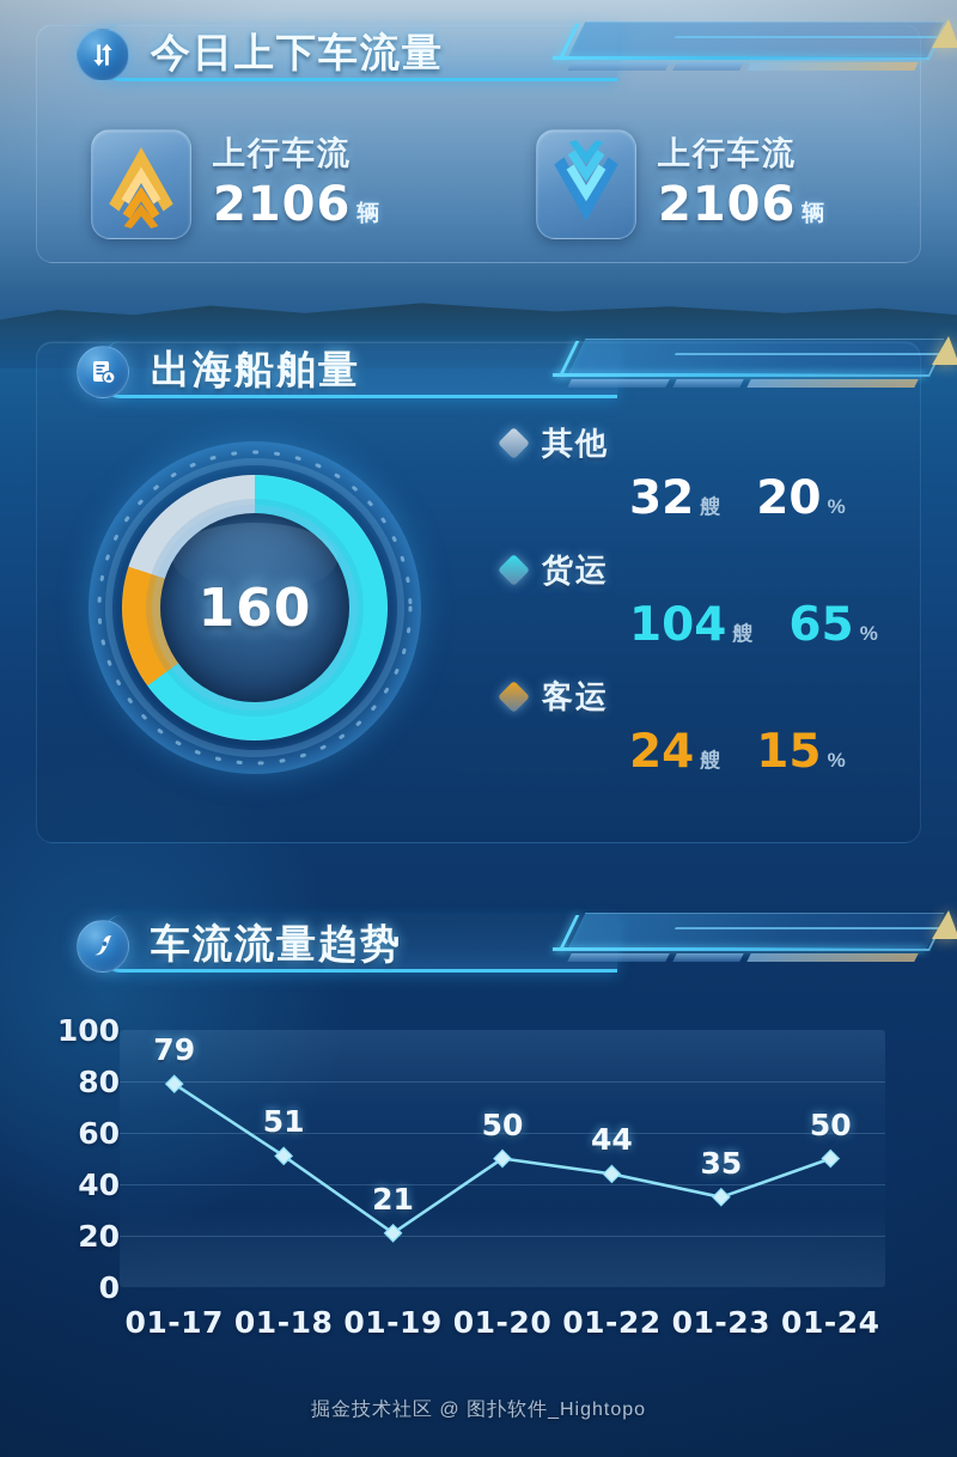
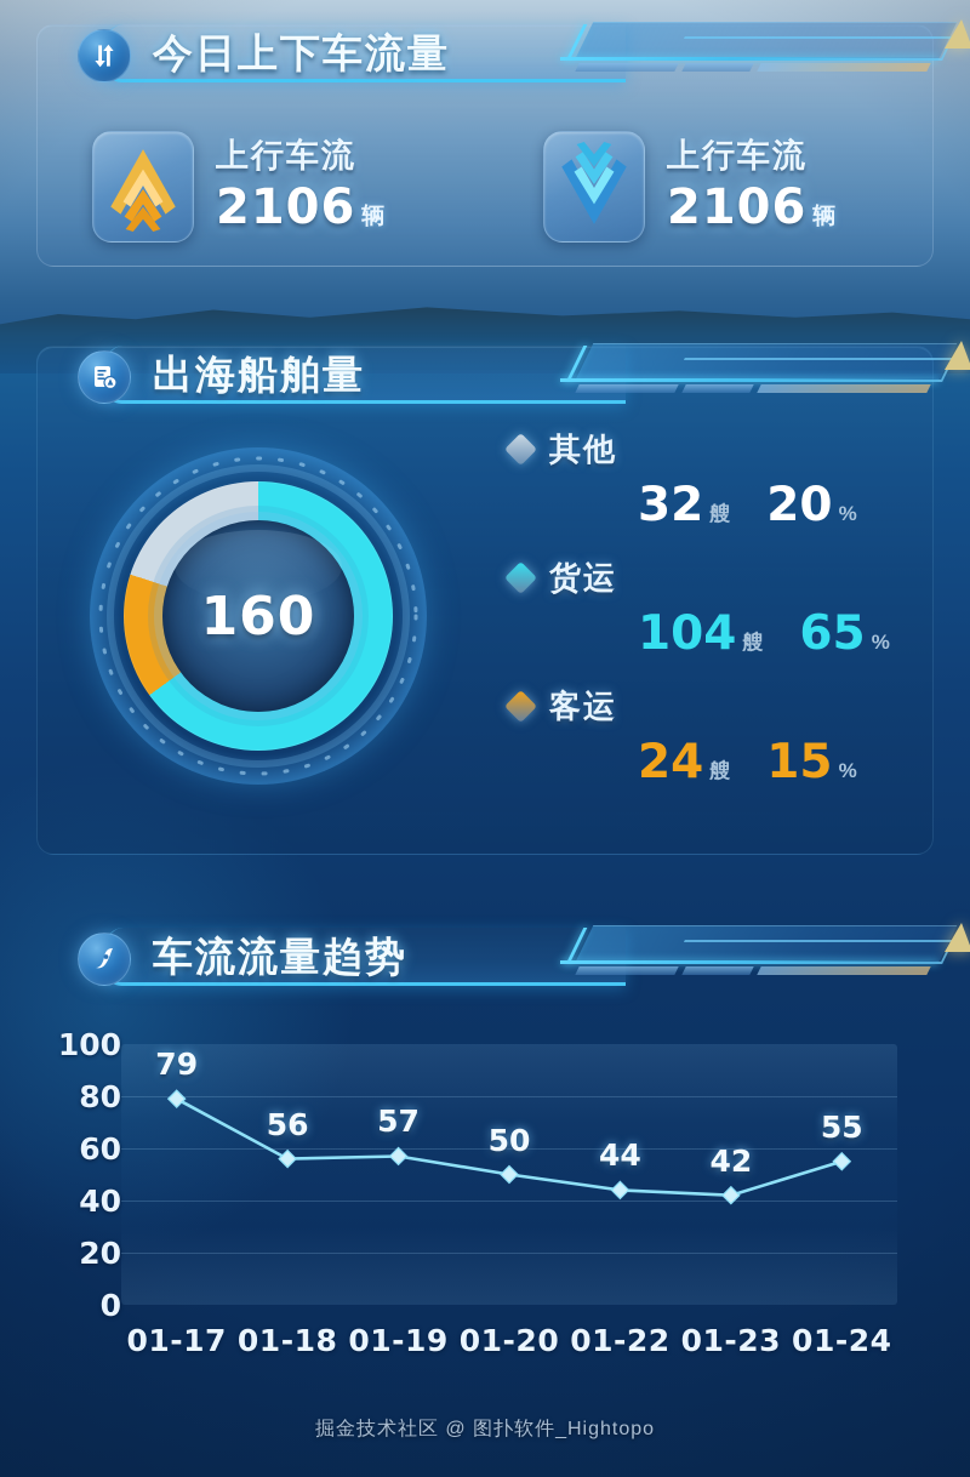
01-18: 51 -> 56
01-19: 21 -> 57
01-23: 35 -> 42
01-24: 50 -> 55
